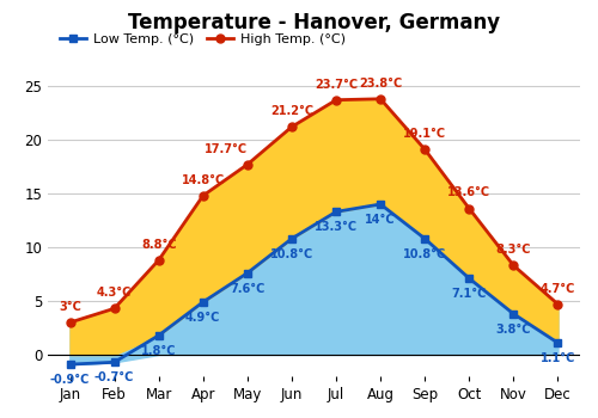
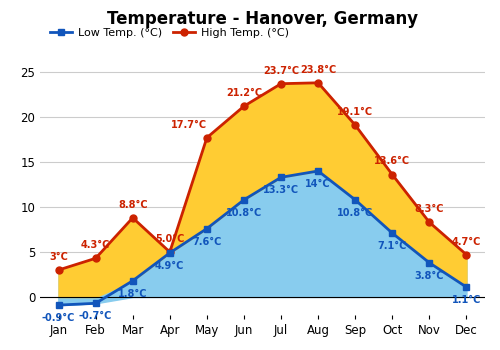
High Temp. (°C)/Apr: 14.8°C -> 5.0°C
